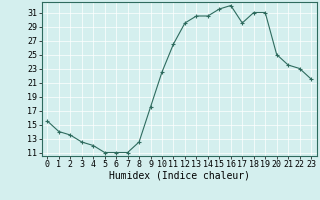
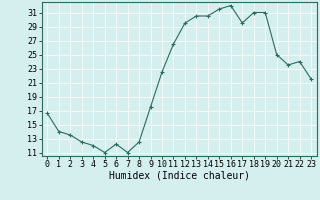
0: 15.5 -> 16.6
6: 11.0 -> 12.2
22: 23.0 -> 24.0
